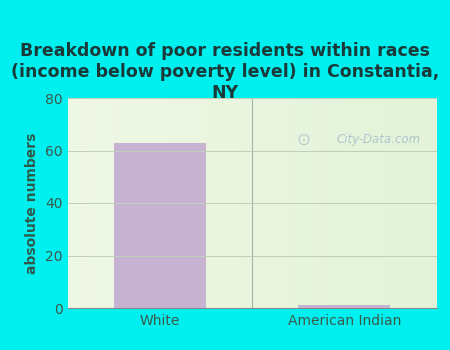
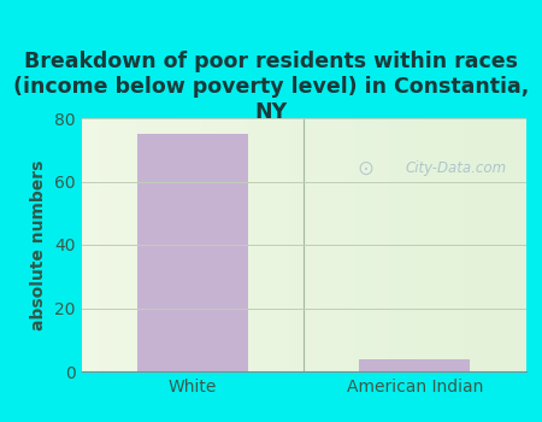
White: 63 -> 75
American Indian: 1 -> 4
